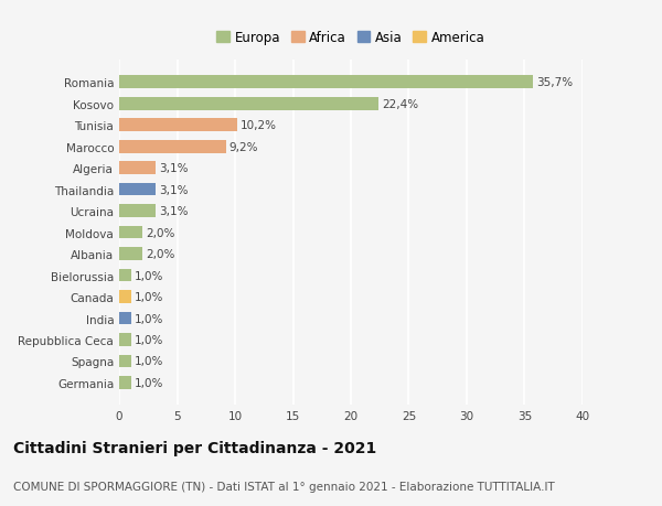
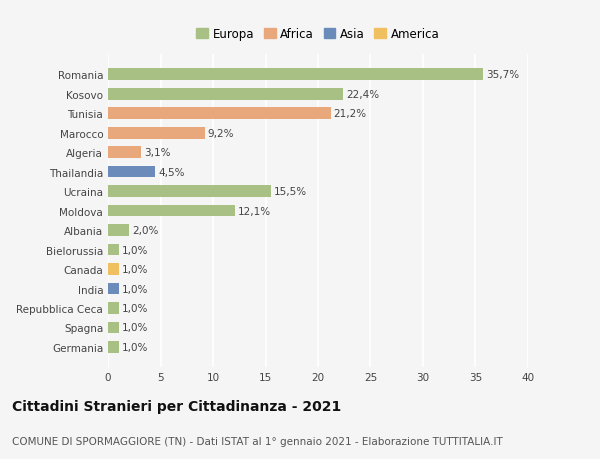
Tunisia: 10,2% -> 21,2%
Thailandia: 3,1% -> 4,5%
Ucraina: 3,1% -> 15,5%
Moldova: 2,0% -> 12,1%
